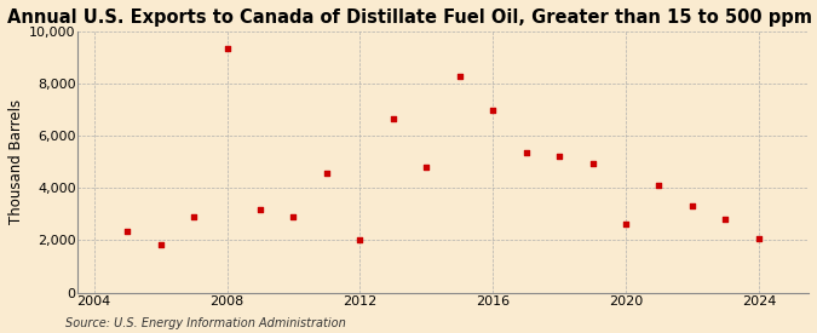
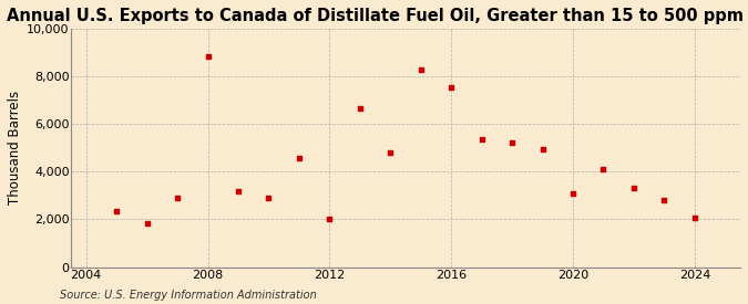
2008: 9,350 -> 8,850
2016: 7,000 -> 7,550
2020: 2,600 -> 3,100
